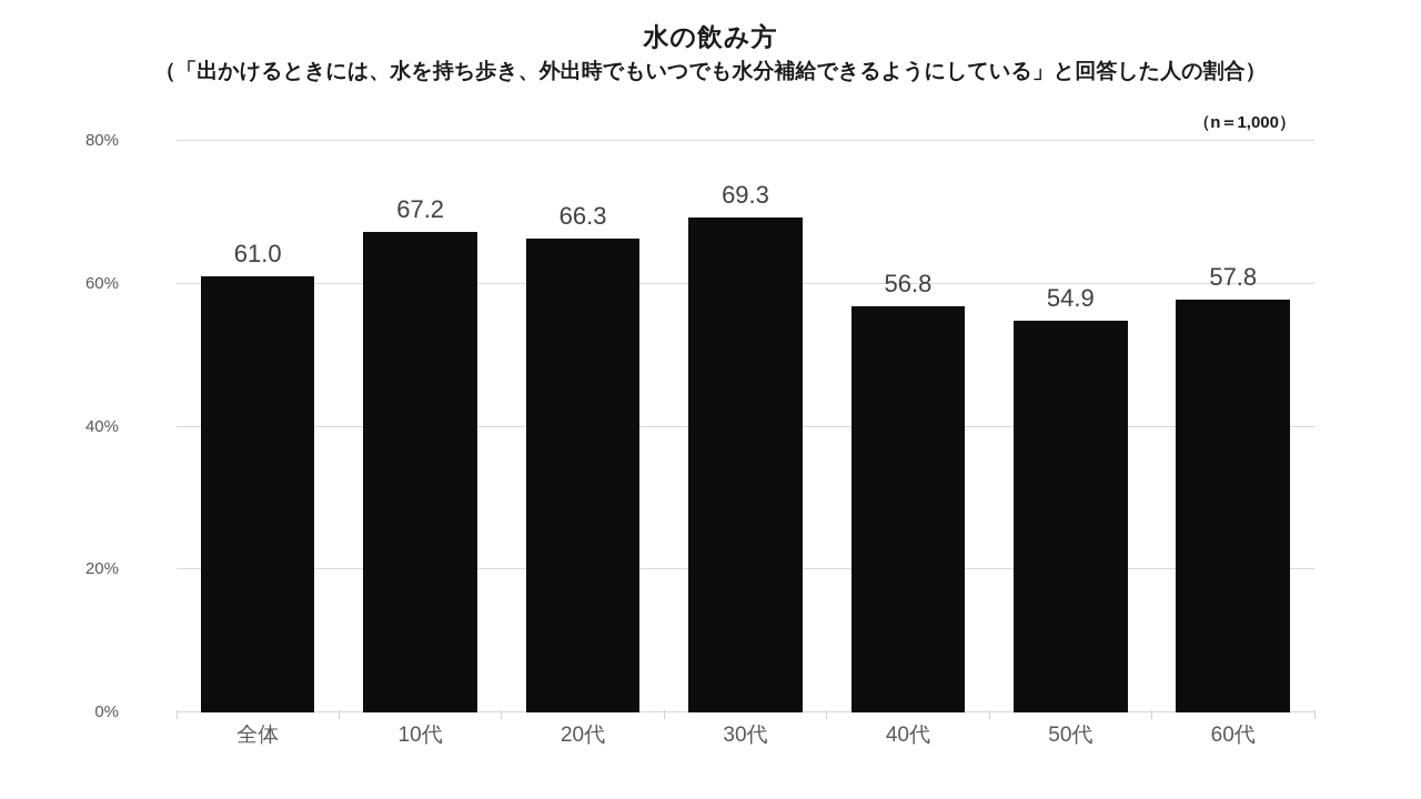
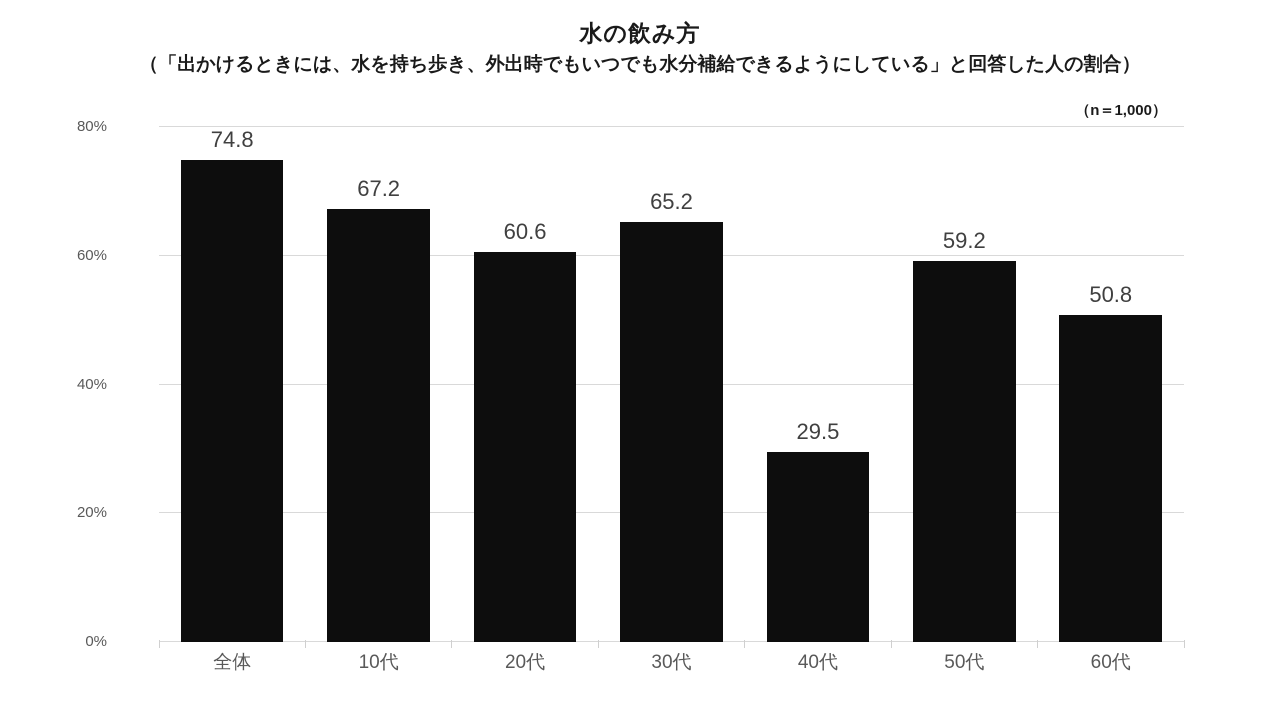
全体: 61.0 -> 74.8
20代: 66.3 -> 60.6
30代: 69.3 -> 65.2
40代: 56.8 -> 29.5
50代: 54.9 -> 59.2
60代: 57.8 -> 50.8
